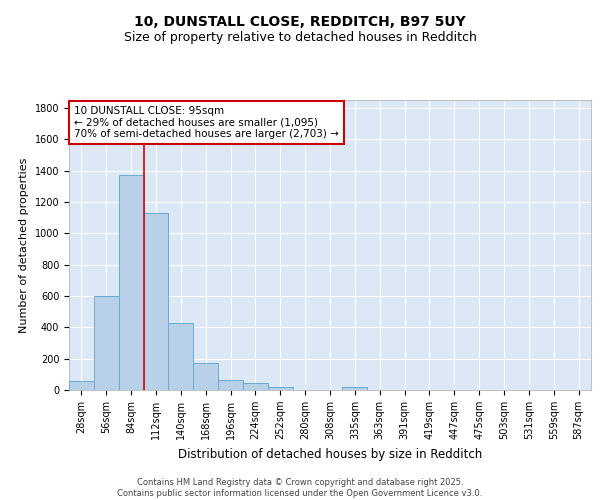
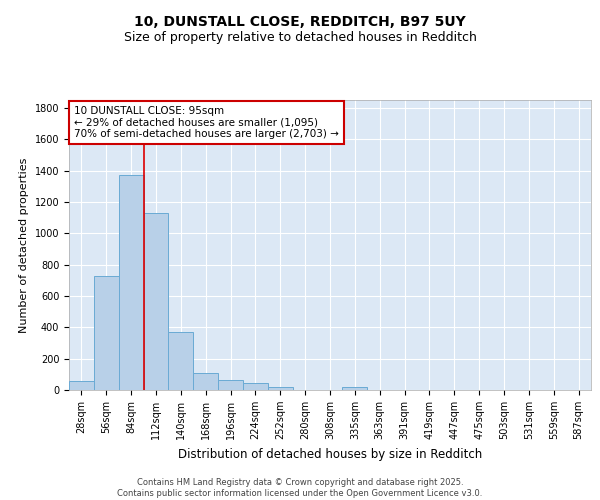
56sqm: 600 -> 730
140sqm: 430 -> 370
168sqm: 180 -> 110
